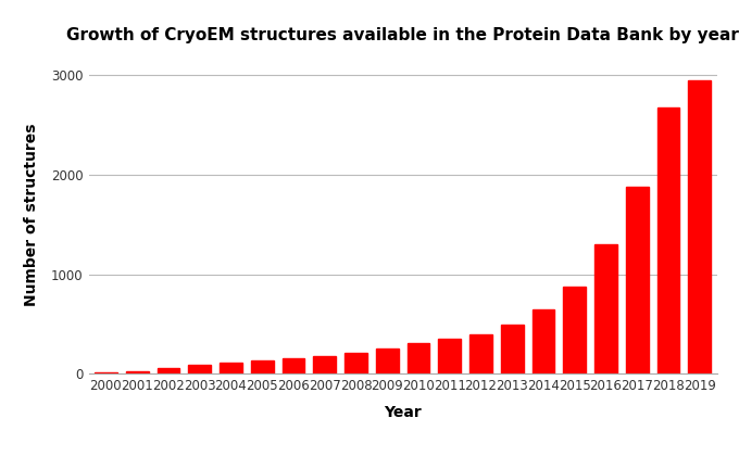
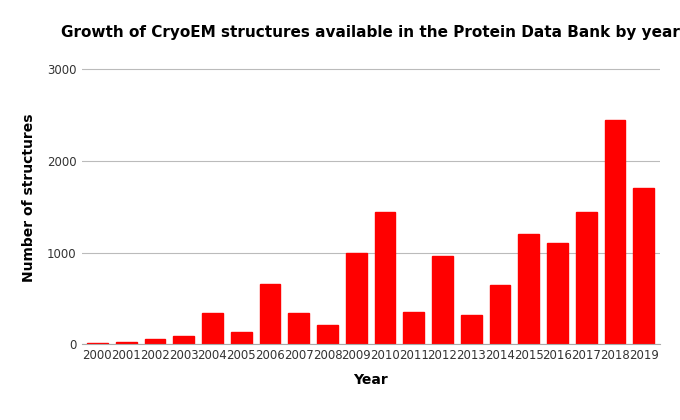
2004: 110 -> 340
2006: 160 -> 660
2007: 180 -> 340
2009: 260 -> 1000
2010: 310 -> 1440
2012: 400 -> 960
2013: 490 -> 320
2015: 880 -> 1200
2016: 1300 -> 1100
2017: 1880 -> 1440
2018: 2670 -> 2440
2019: 2940 -> 1700
